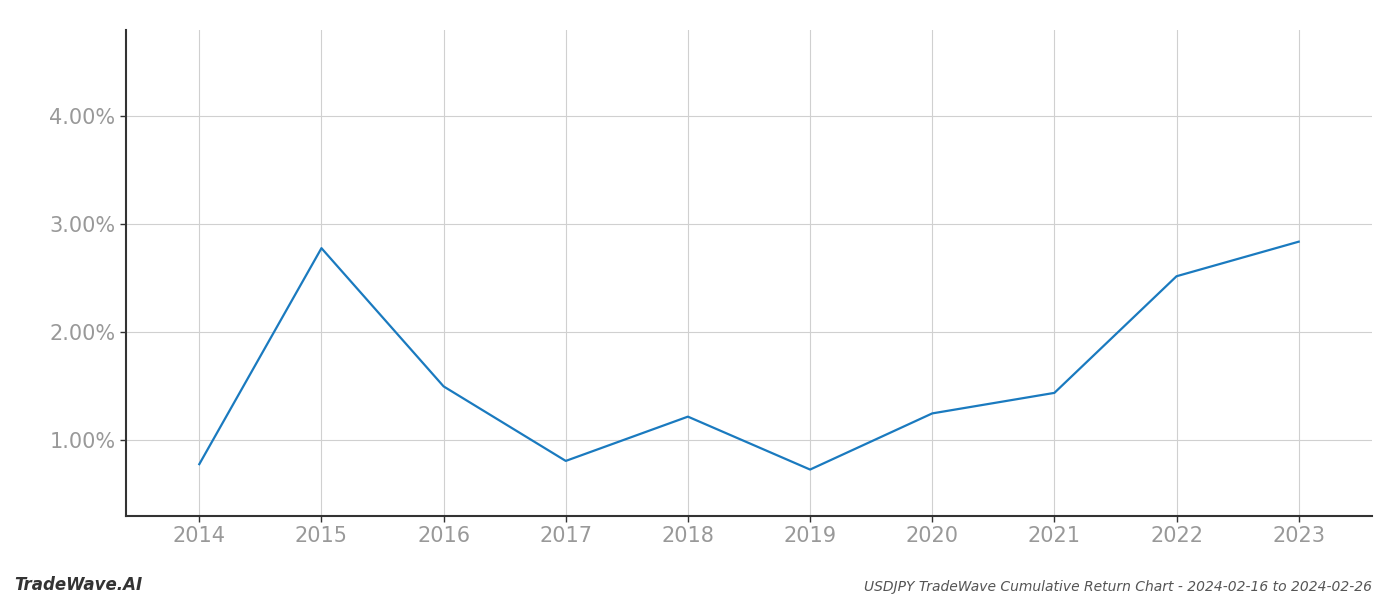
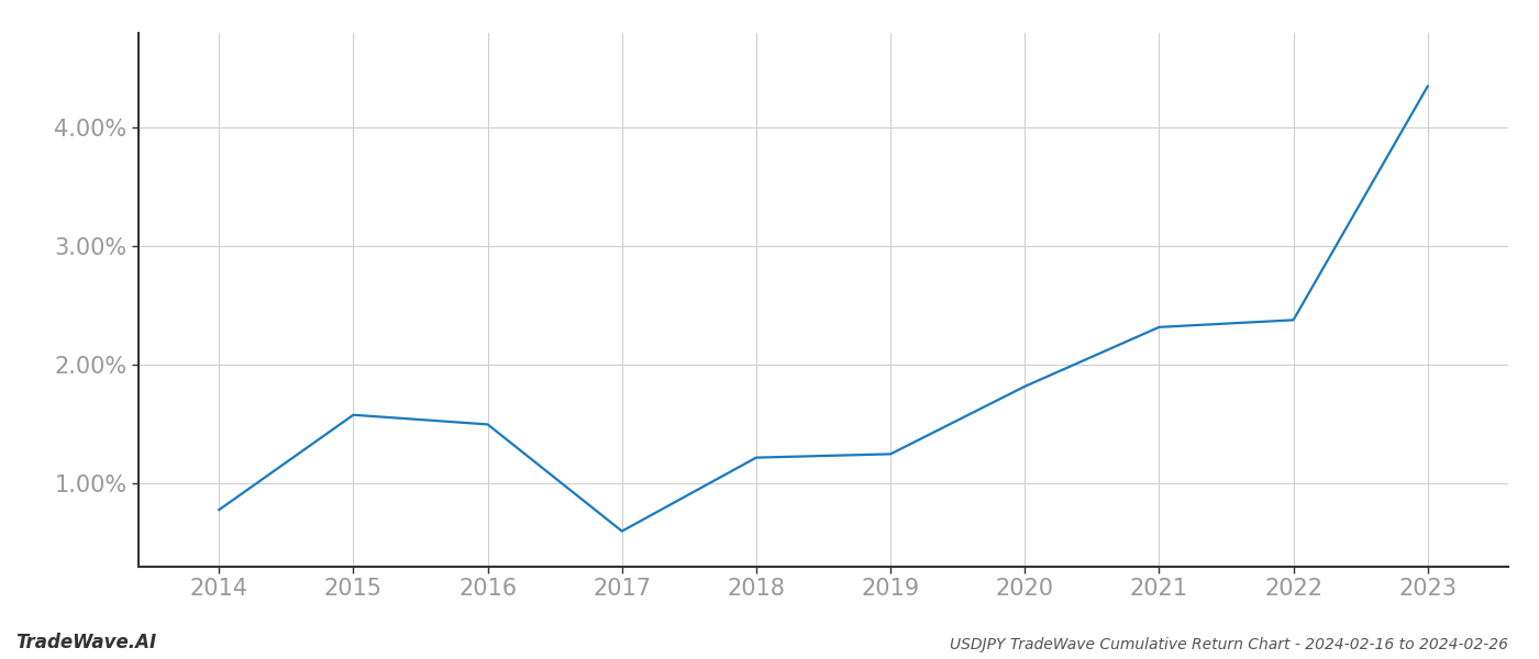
2015: 2.78% -> 1.58%
2017: 0.81% -> 0.60%
2019: 0.73% -> 1.25%
2020: 1.25% -> 1.82%
2021: 1.44% -> 2.32%
2022: 2.52% -> 2.38%
2023: 2.84% -> 4.35%
